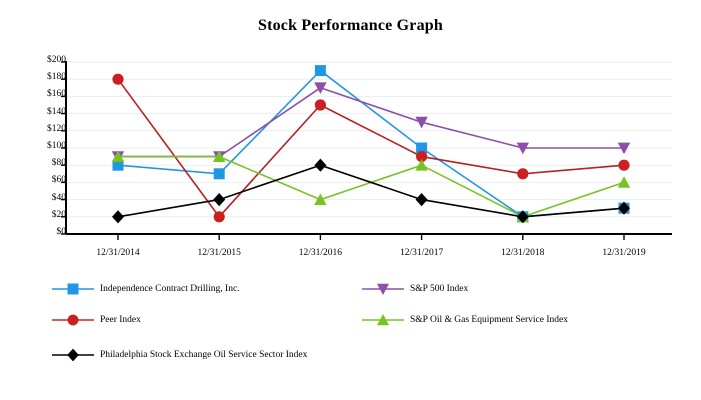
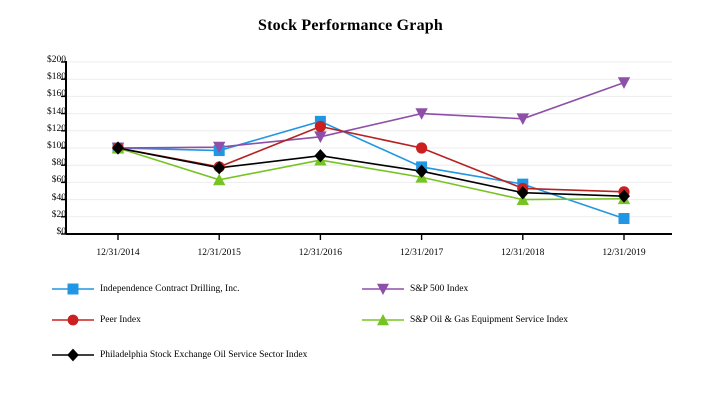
Independence Contract Drilling, Inc./12/31/2014: $80 -> $100
S&P 500 Index/12/31/2014: $90 -> $100
Peer Index/12/31/2014: $180 -> $100
S&P Oil & Gas Equipment Service Index/12/31/2014: $90 -> $100
Philadelphia Stock Exchange Oil Service Sector Index/12/31/2014: $20 -> $100
Independence Contract Drilling, Inc./12/31/2015: $70 -> $100
S&P 500 Index/12/31/2015: $90 -> $100
Peer Index/12/31/2015: $20 -> $80
S&P Oil & Gas Equipment Service Index/12/31/2015: $90 -> $60
Philadelphia Stock Exchange Oil Service Sector Index/12/31/2015: $40 -> $80
Independence Contract Drilling, Inc./12/31/2016: $190 -> $130
S&P 500 Index/12/31/2016: $170 -> $110
Peer Index/12/31/2016: $150 -> $120
S&P Oil & Gas Equipment Service Index/12/31/2016: $40 -> $90
Philadelphia Stock Exchange Oil Service Sector Index/12/31/2016: $80 -> $90
Independence Contract Drilling, Inc./12/31/2017: $100 -> $80
S&P 500 Index/12/31/2017: $130 -> $140
Peer Index/12/31/2017: $90 -> $100
S&P Oil & Gas Equipment Service Index/12/31/2017: $80 -> $70
Philadelphia Stock Exchange Oil Service Sector Index/12/31/2017: $40 -> $70
Independence Contract Drilling, Inc./12/31/2018: $20 -> $60
S&P 500 Index/12/31/2018: $100 -> $130
Peer Index/12/31/2018: $70 -> $50
S&P Oil & Gas Equipment Service Index/12/31/2018: $20 -> $40
Philadelphia Stock Exchange Oil Service Sector Index/12/31/2018: $20 -> $50
Independence Contract Drilling, Inc./12/31/2019: $30 -> $20
S&P 500 Index/12/31/2019: $100 -> $180
Peer Index/12/31/2019: $80 -> $50
S&P Oil & Gas Equipment Service Index/12/31/2019: $60 -> $40
Philadelphia Stock Exchange Oil Service Sector Index/12/31/2019: $30 -> $40
